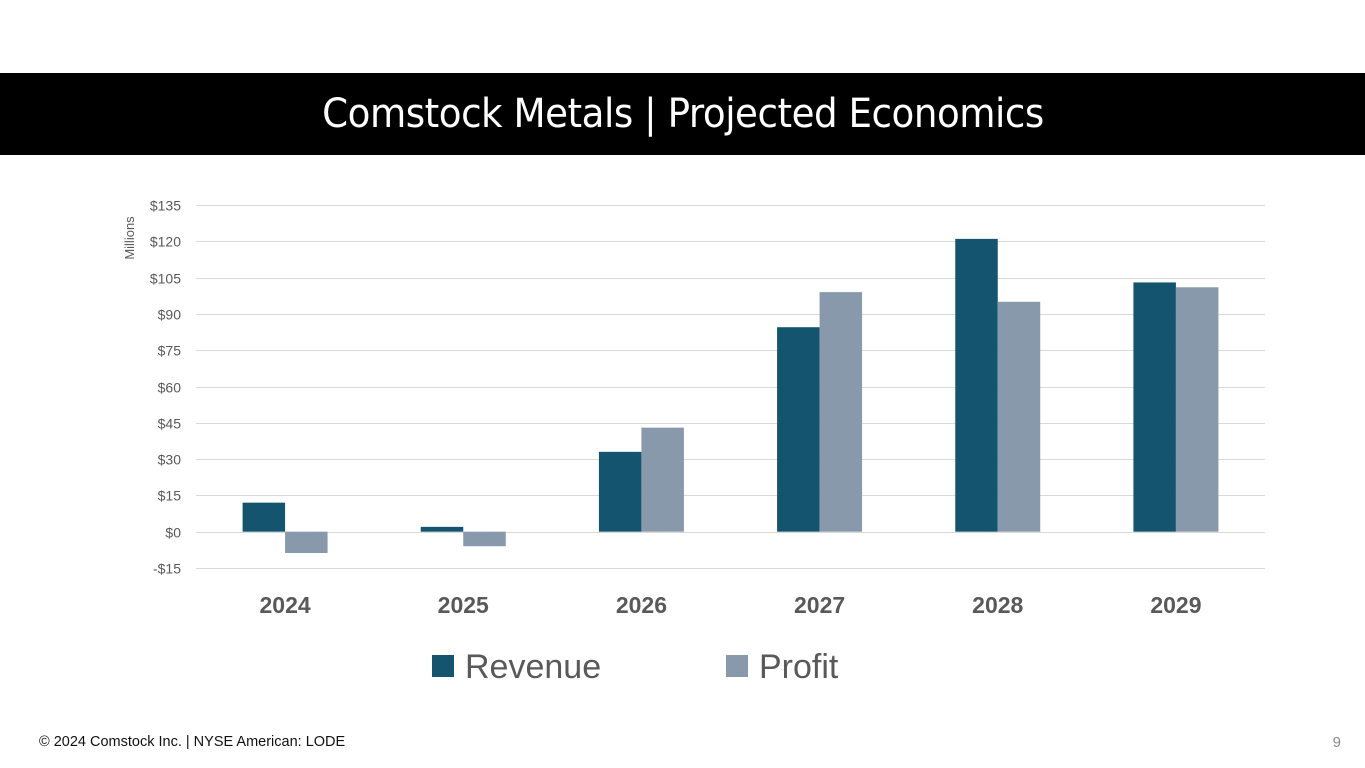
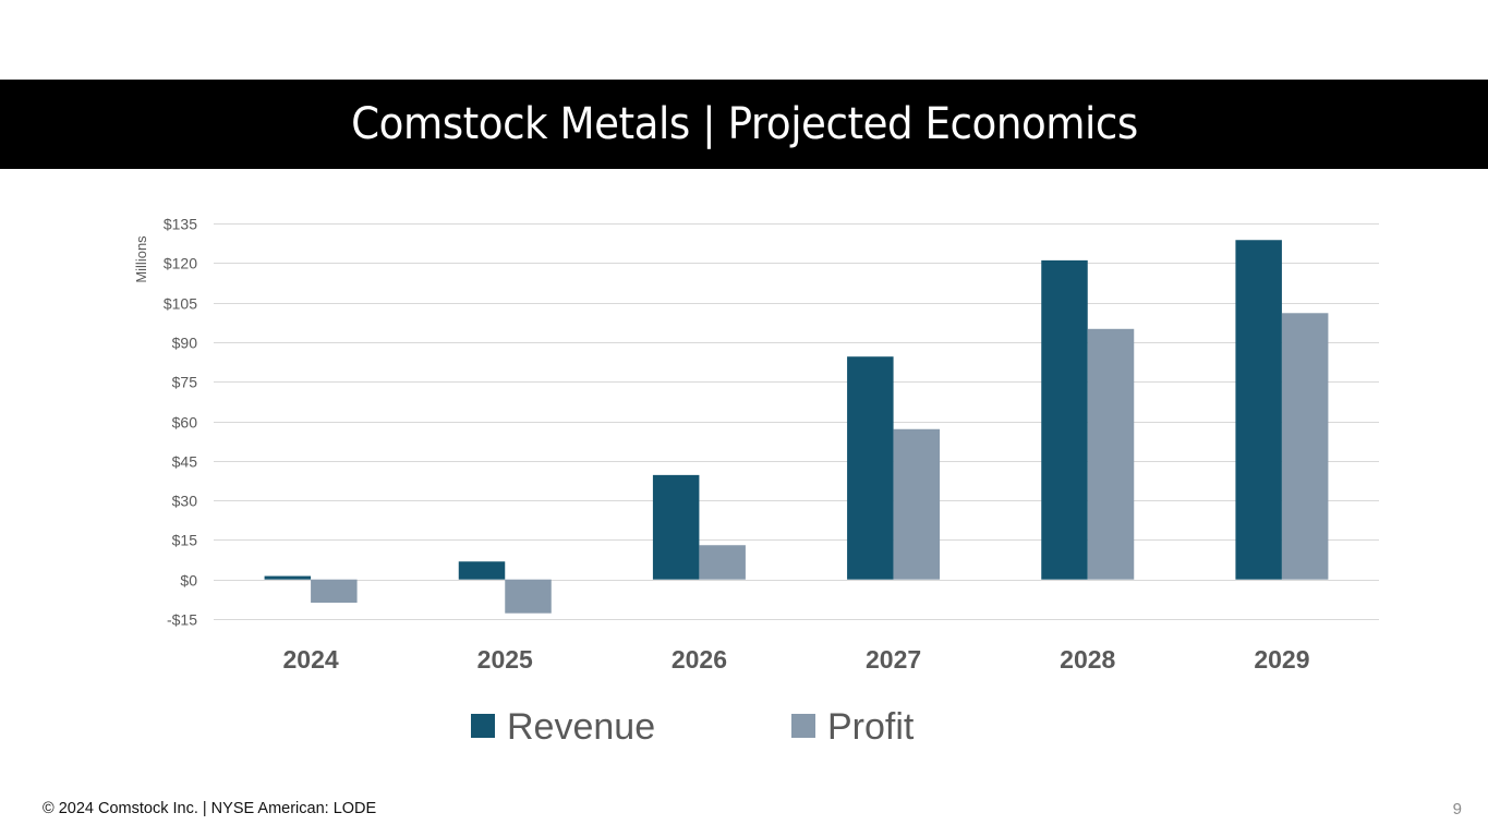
Revenue/2024: $12 -> $1
Revenue/2025: $2 -> $7
Profit/2025: -$6 -> -$13
Revenue/2026: $33 -> $40
Profit/2026: $43 -> $13
Profit/2027: $99 -> $57
Revenue/2029: $103 -> $129
